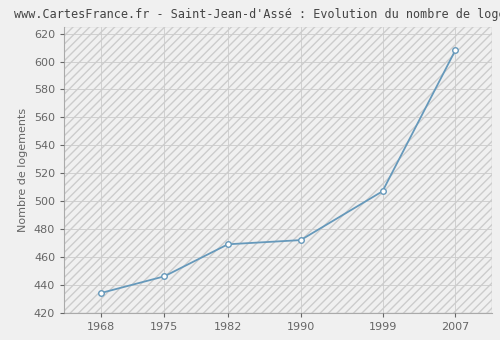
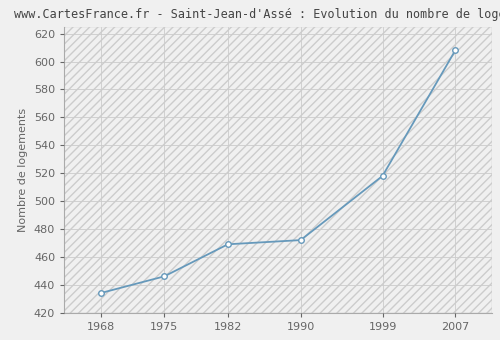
1999: 507 -> 518
